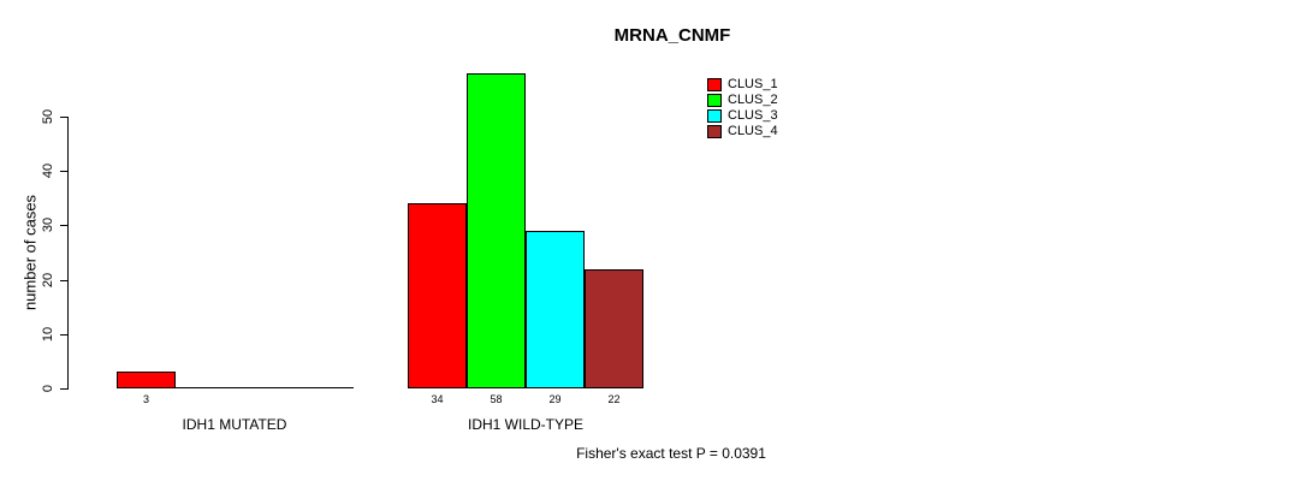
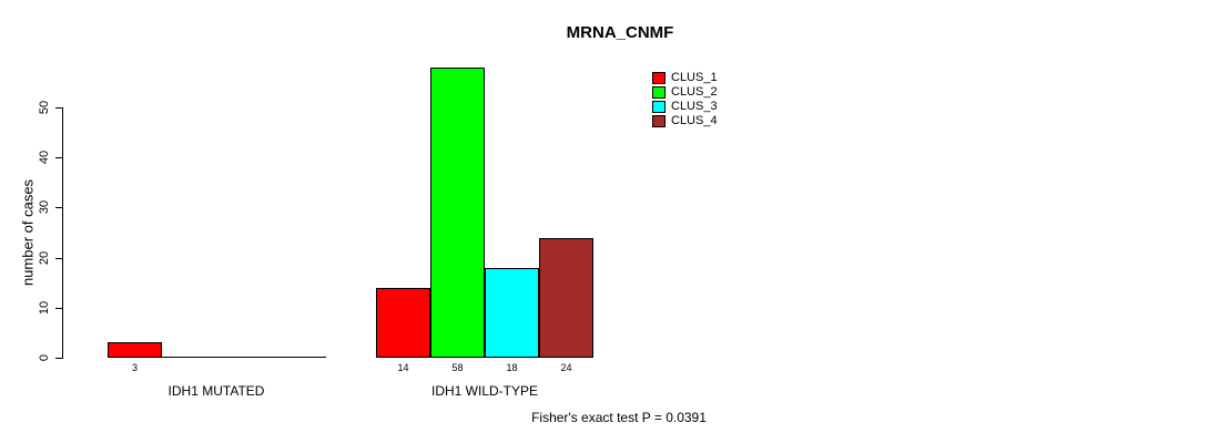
CLUS_1/IDH1 WILD-TYPE: 34 -> 14
CLUS_3/IDH1 WILD-TYPE: 29 -> 18
CLUS_4/IDH1 WILD-TYPE: 22 -> 24
